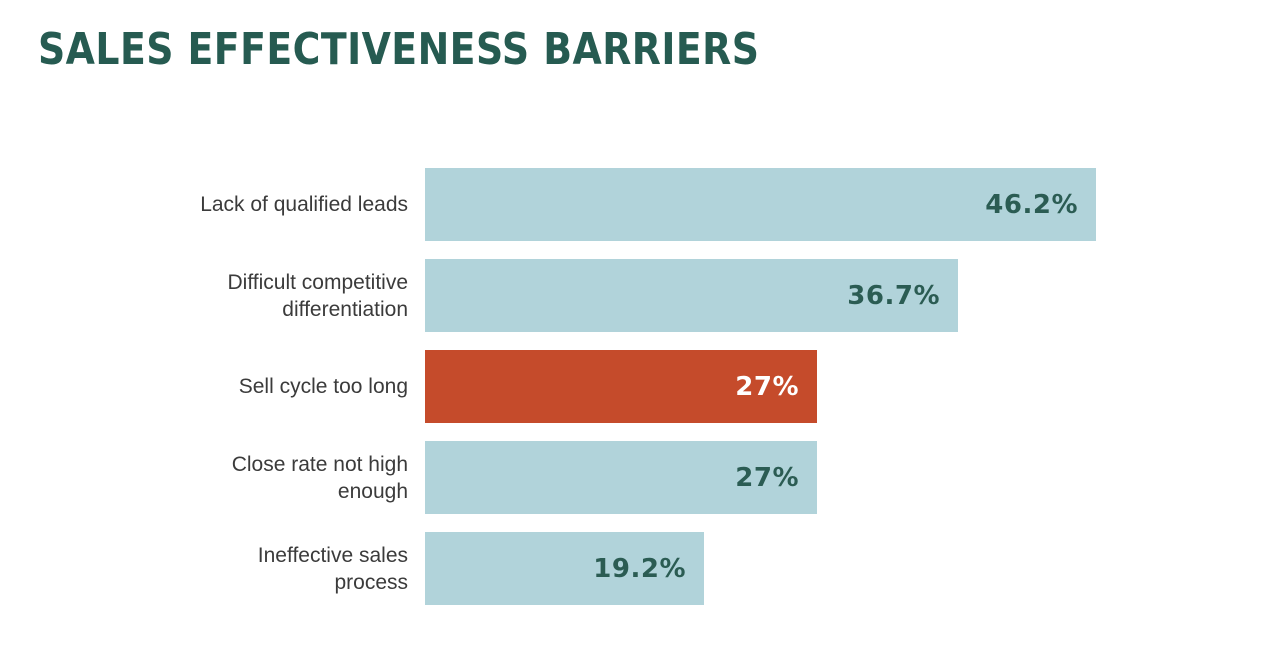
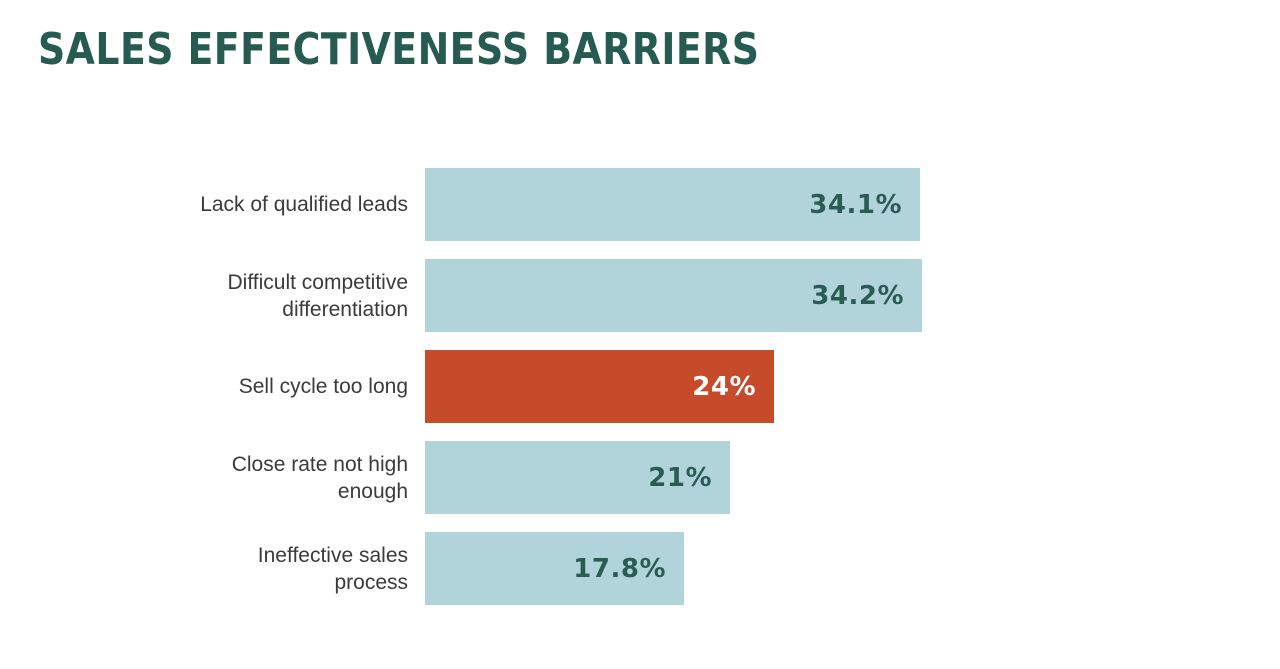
Lack of qualified leads: 46.2% -> 34.1%
Difficult competitive differentiation: 36.7% -> 34.2%
Sell cycle too long: 27% -> 24%
Close rate not high enough: 27% -> 21%
Ineffective sales process: 19.2% -> 17.8%
